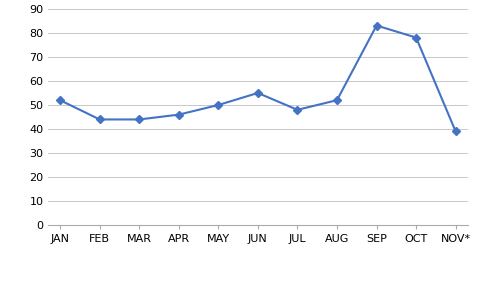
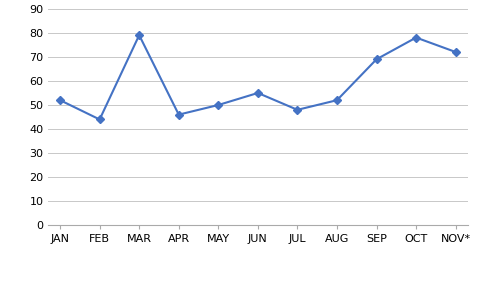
MAR: 44 -> 79
SEP: 83 -> 69
NOV*: 39 -> 72
